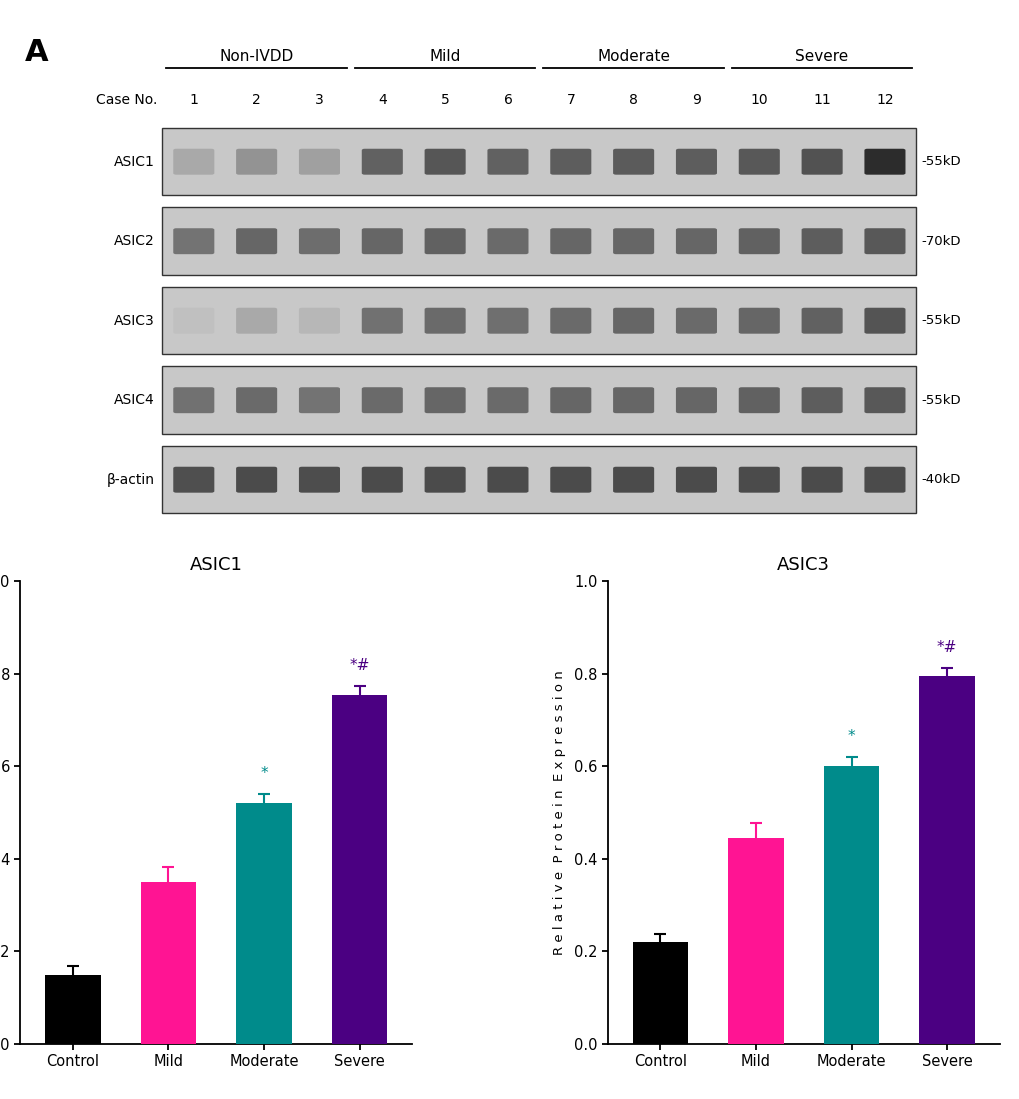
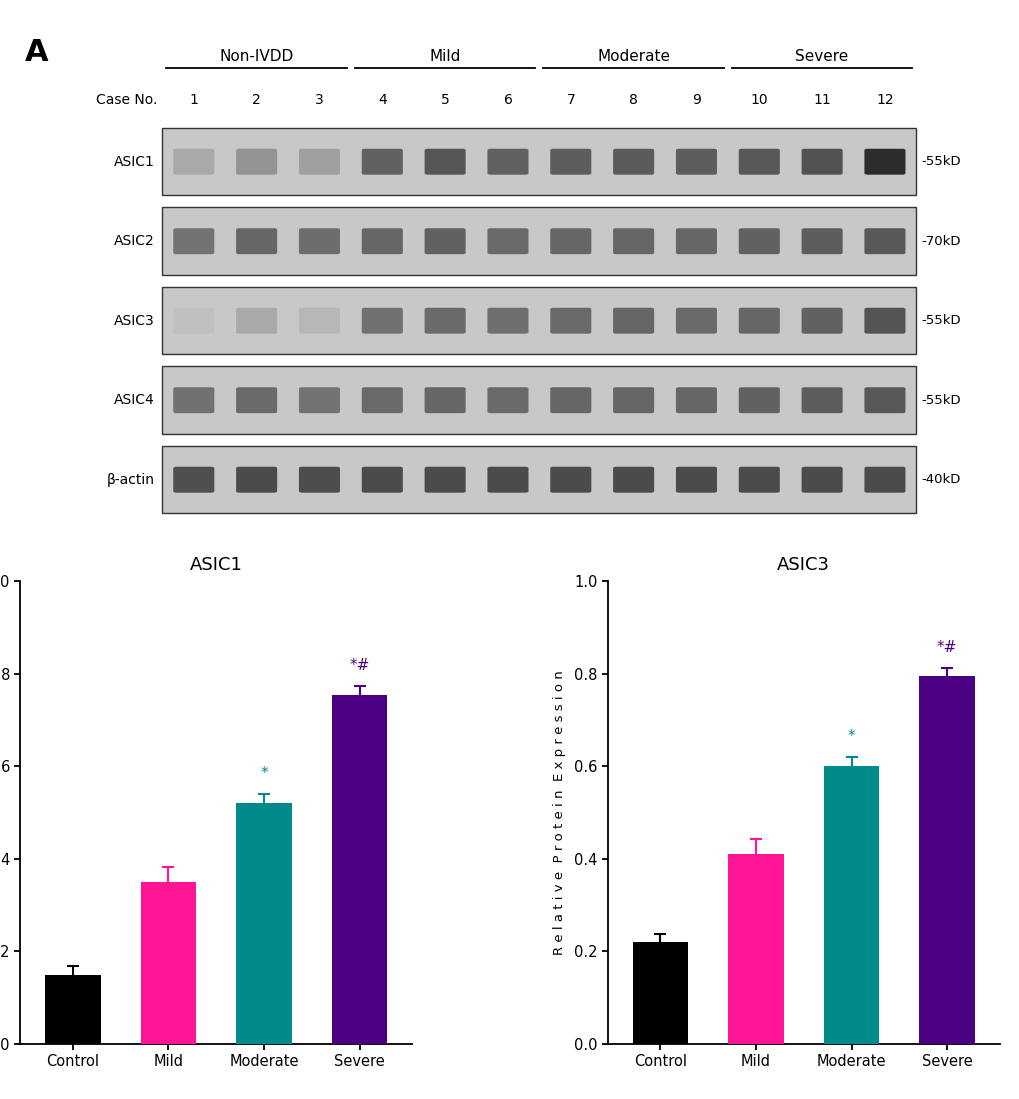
ASIC3/Mild: 0.445 -> 0.410
